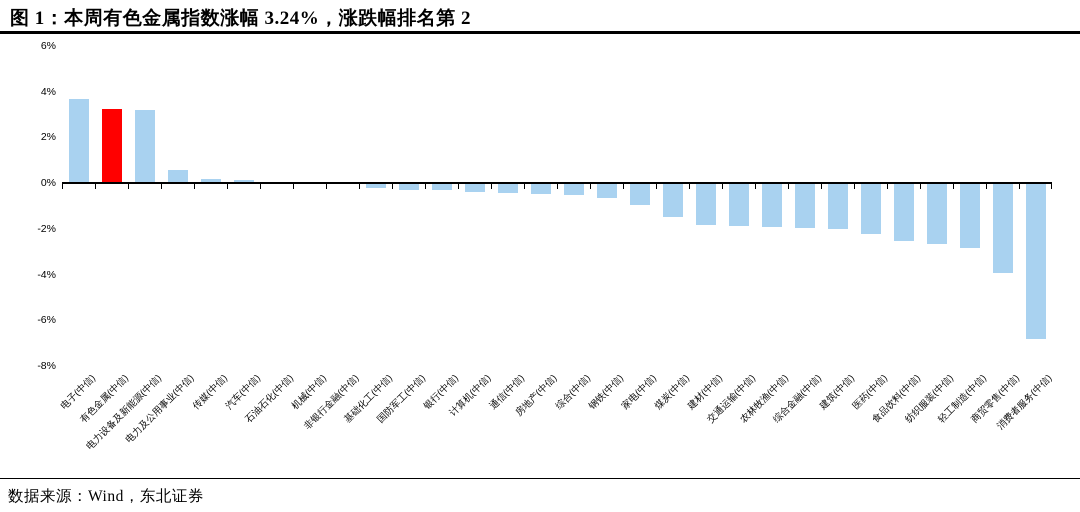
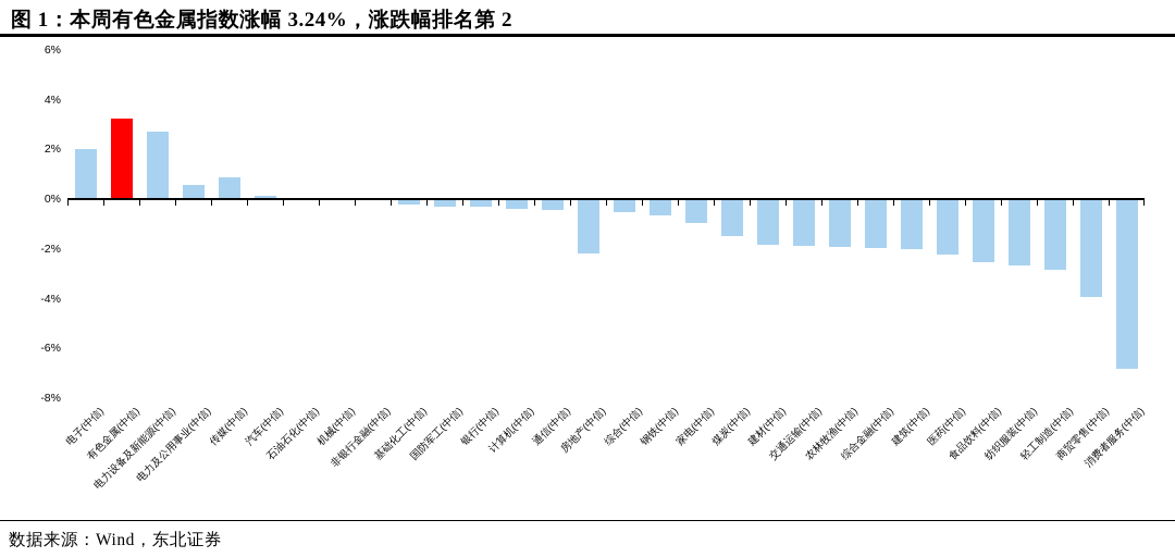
电子(中信): 3.7% -> 2.0%
电力设备及新能源(中信): 3.2% -> 2.7%
传媒(中信): 0.2% -> 0.9%
房地产(中信): -0.5% -> -2.2%
